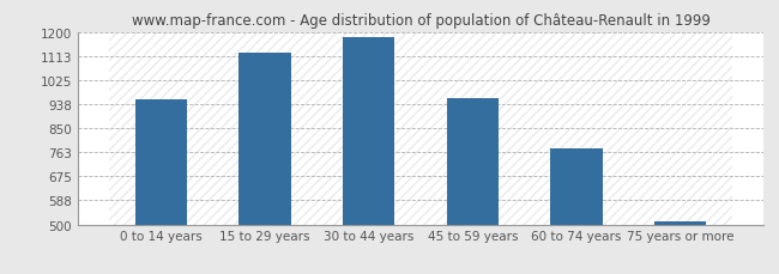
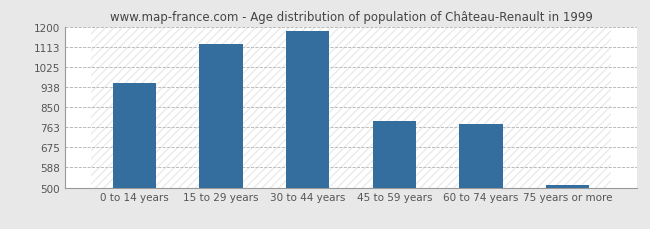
45 to 59 years: 957 -> 790
